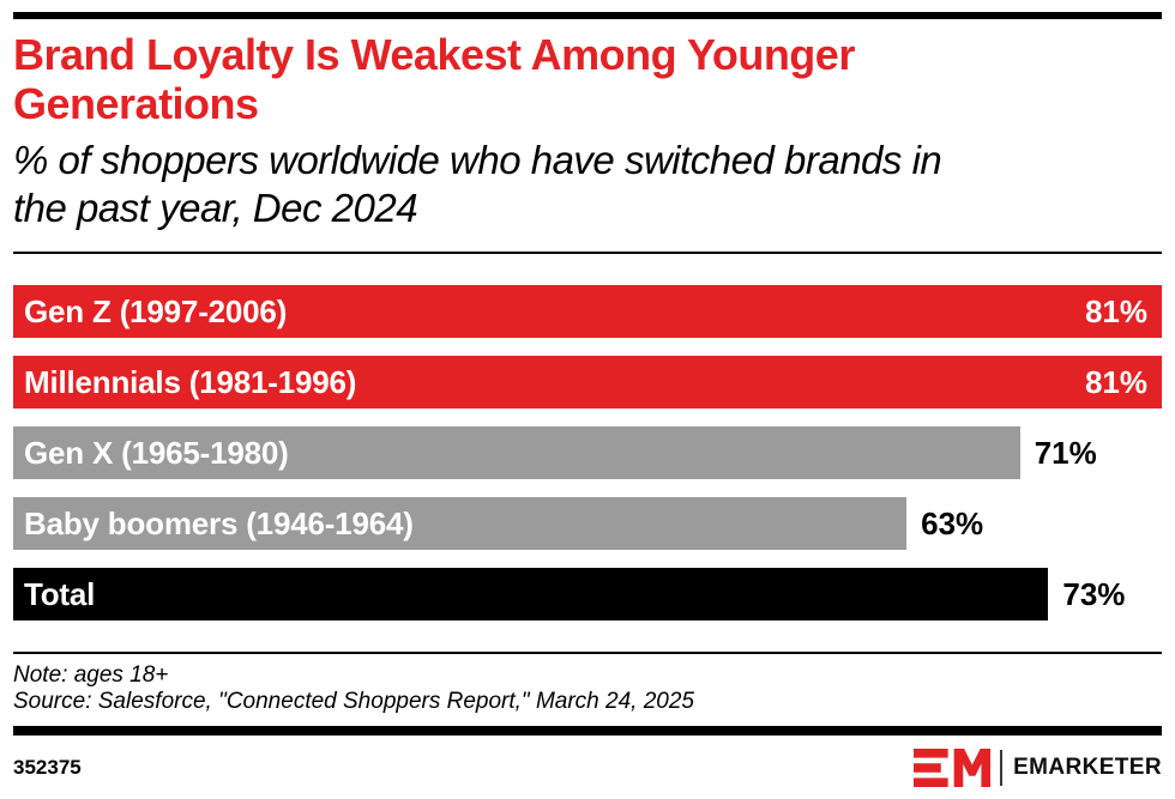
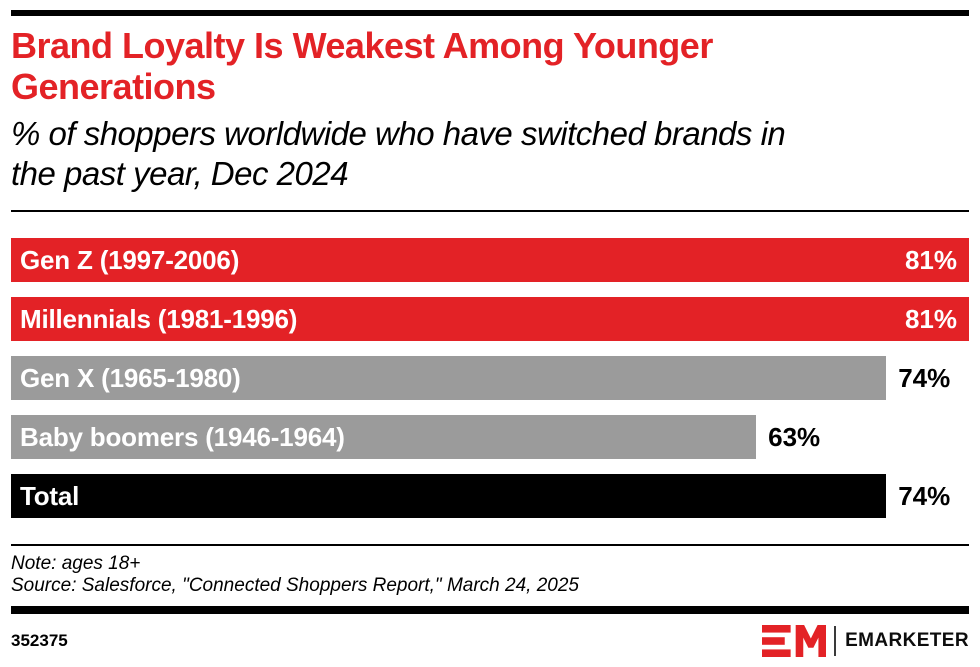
Gen X (1965-1980): 71% -> 74%
Total: 73% -> 74%
